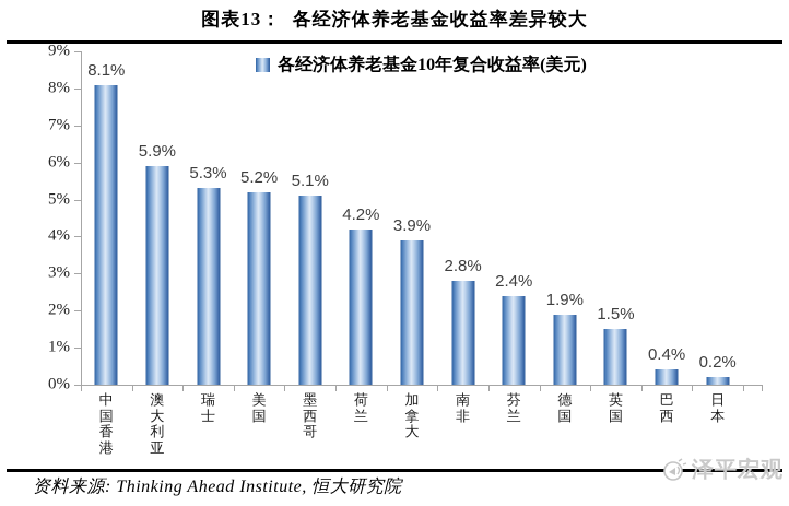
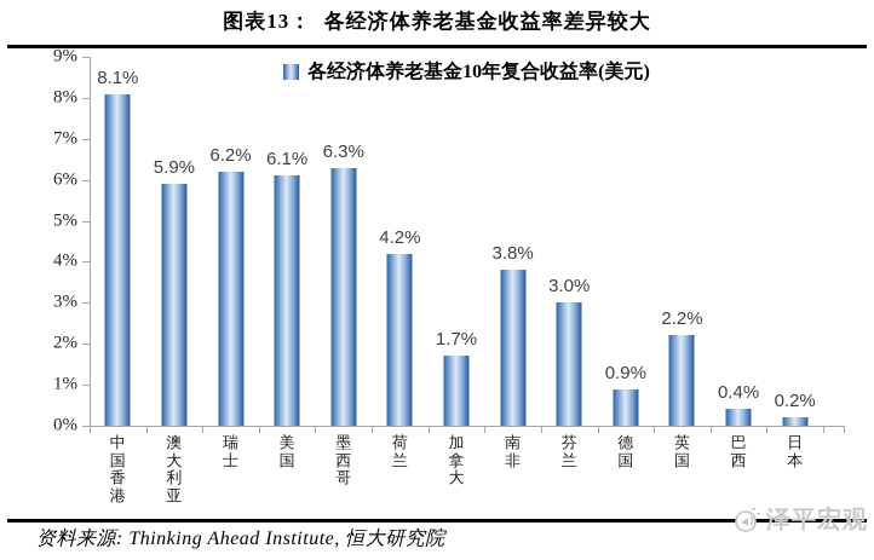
瑞士: 5.3% -> 6.2%
美国: 5.2% -> 6.1%
墨西哥: 5.1% -> 6.3%
加拿大: 3.9% -> 1.7%
南非: 2.8% -> 3.8%
芬兰: 2.4% -> 3.0%
德国: 1.9% -> 0.9%
英国: 1.5% -> 2.2%
